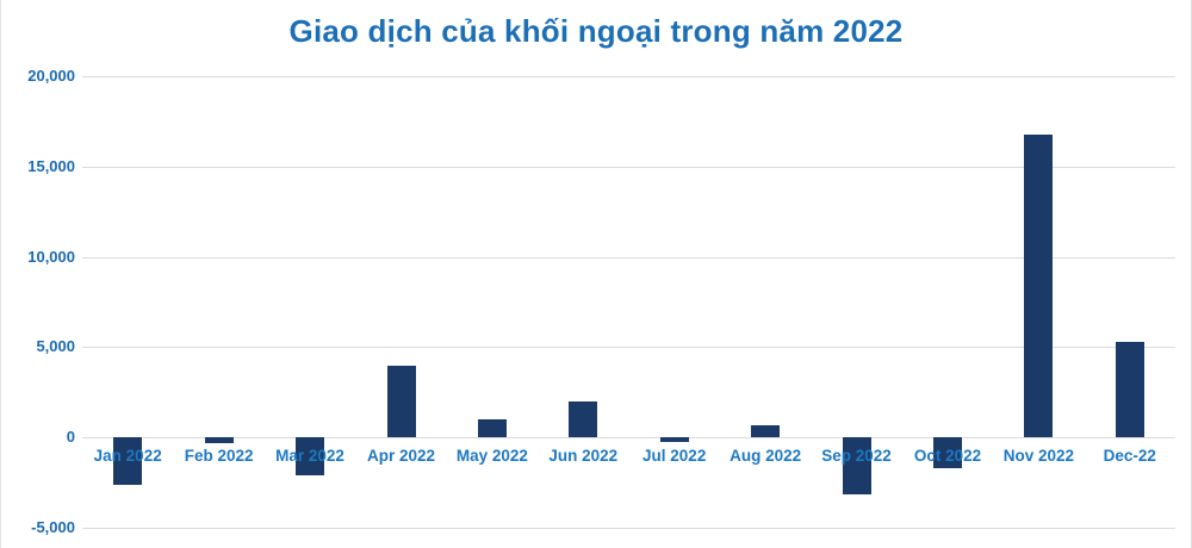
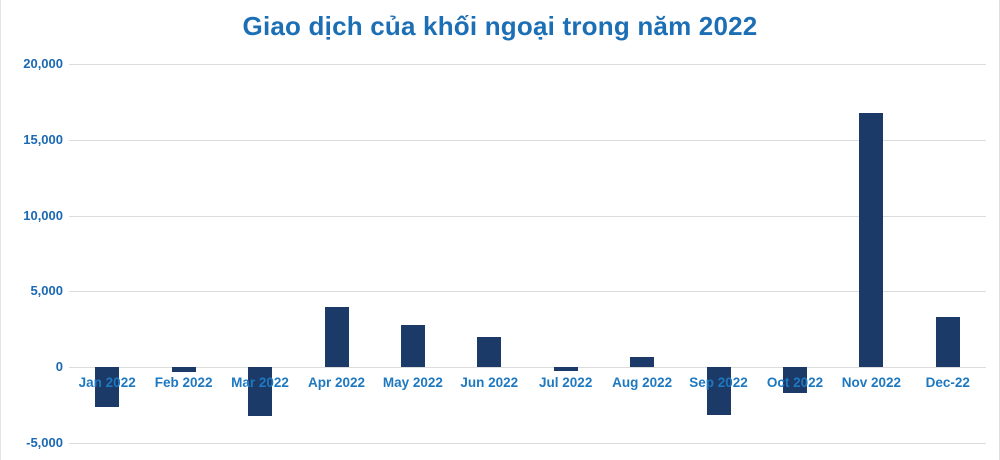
Mar 2022: -2100 -> -3200
May 2022: 1000 -> 2800
Dec-22: 5300 -> 3300
